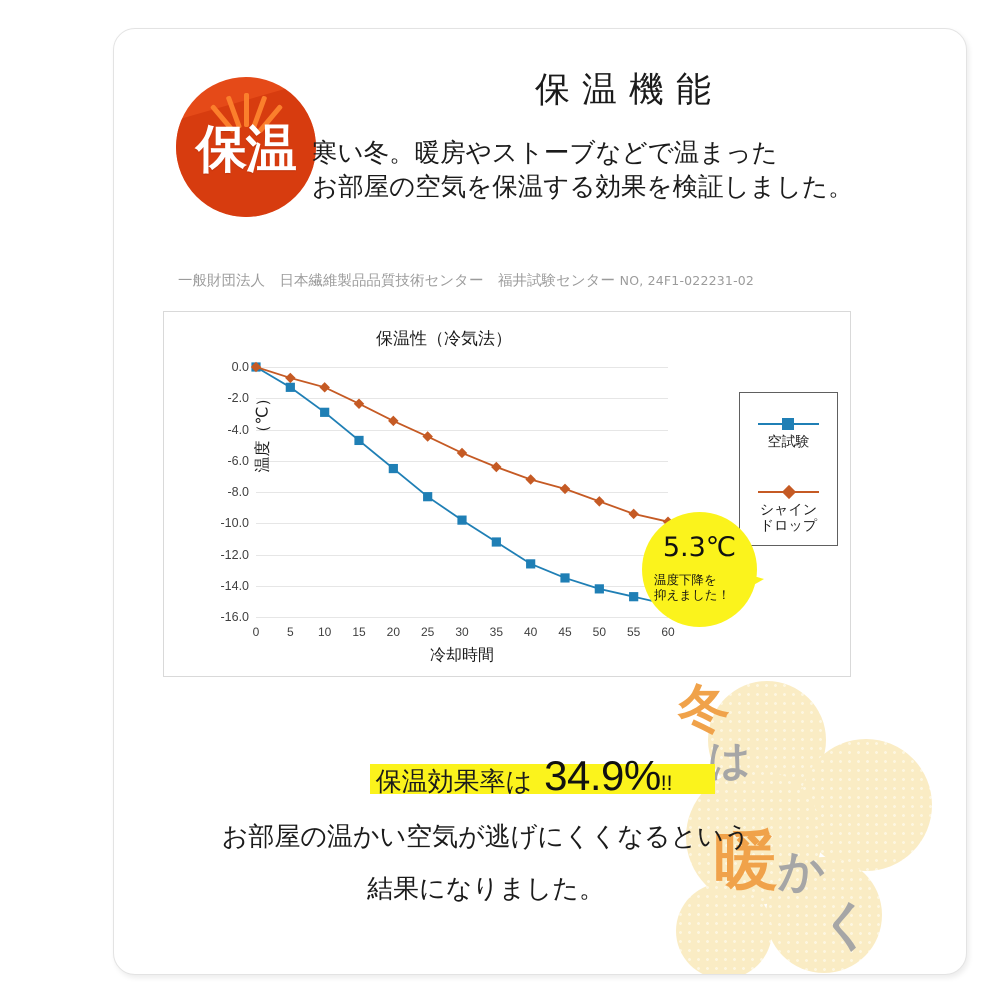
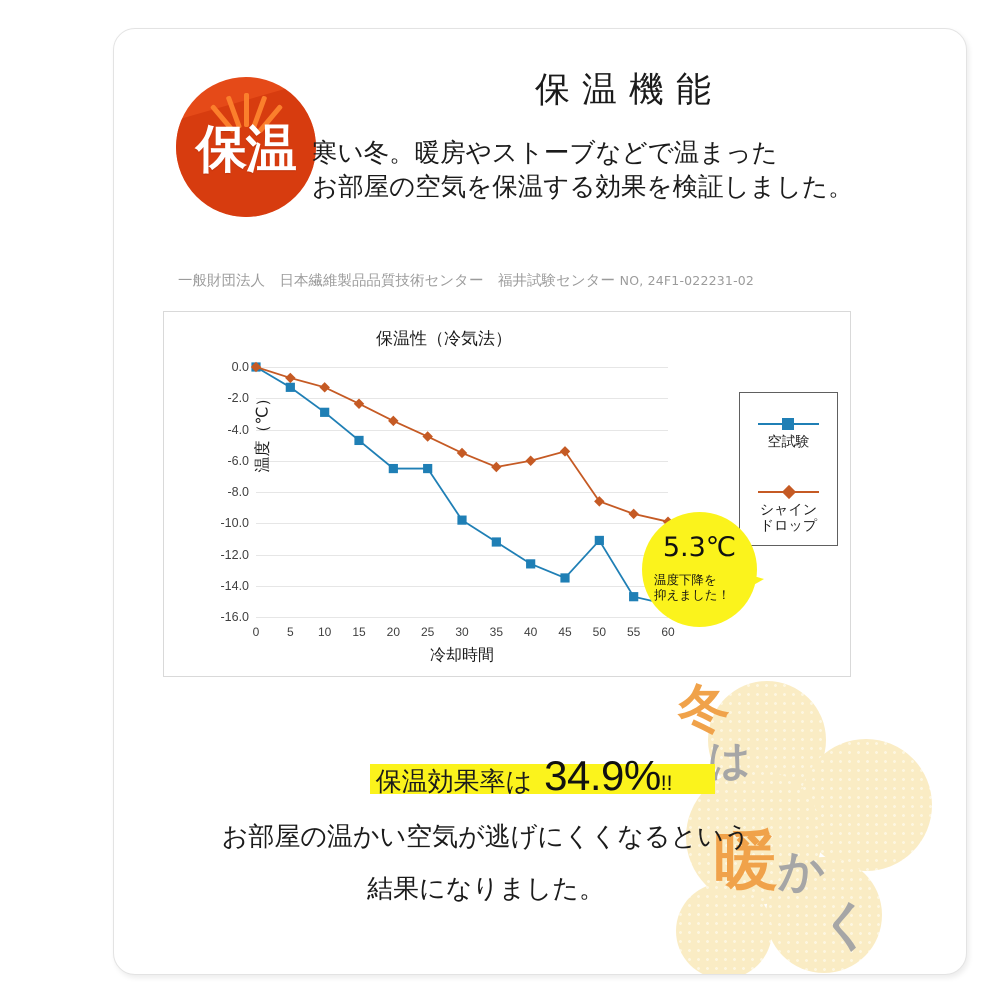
空試験/25: -8.3 -> -6.5
シャインドロップ/40: -7.2 -> -6.0
シャインドロップ/45: -7.8 -> -5.4
空試験/50: -14.2 -> -11.1
